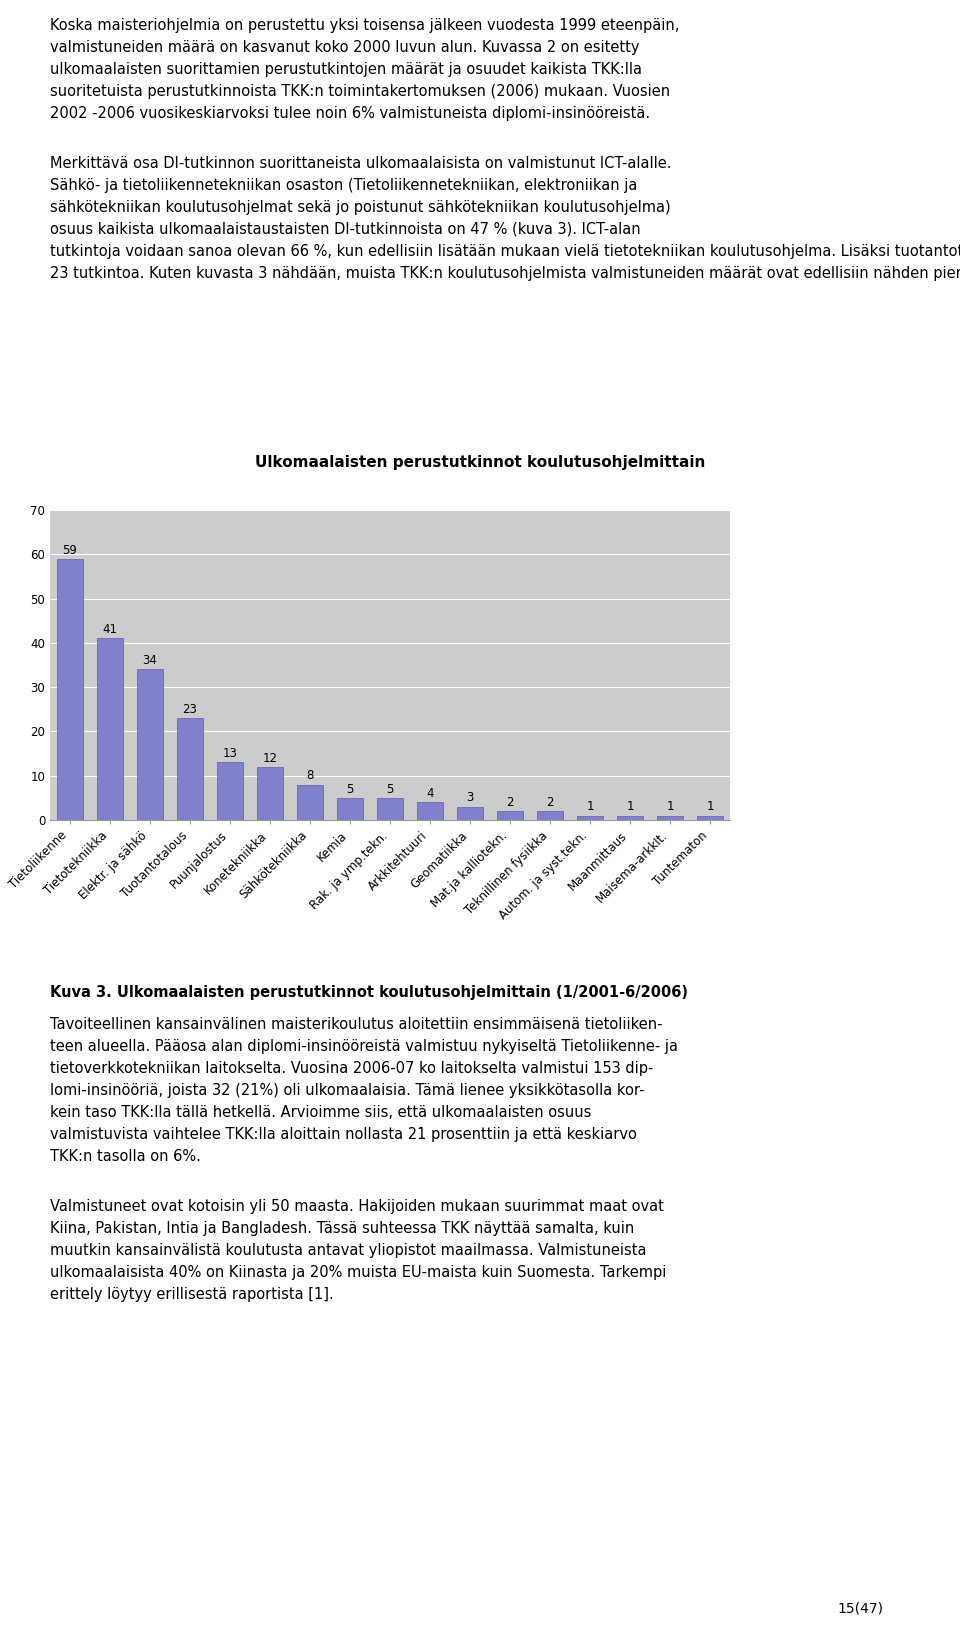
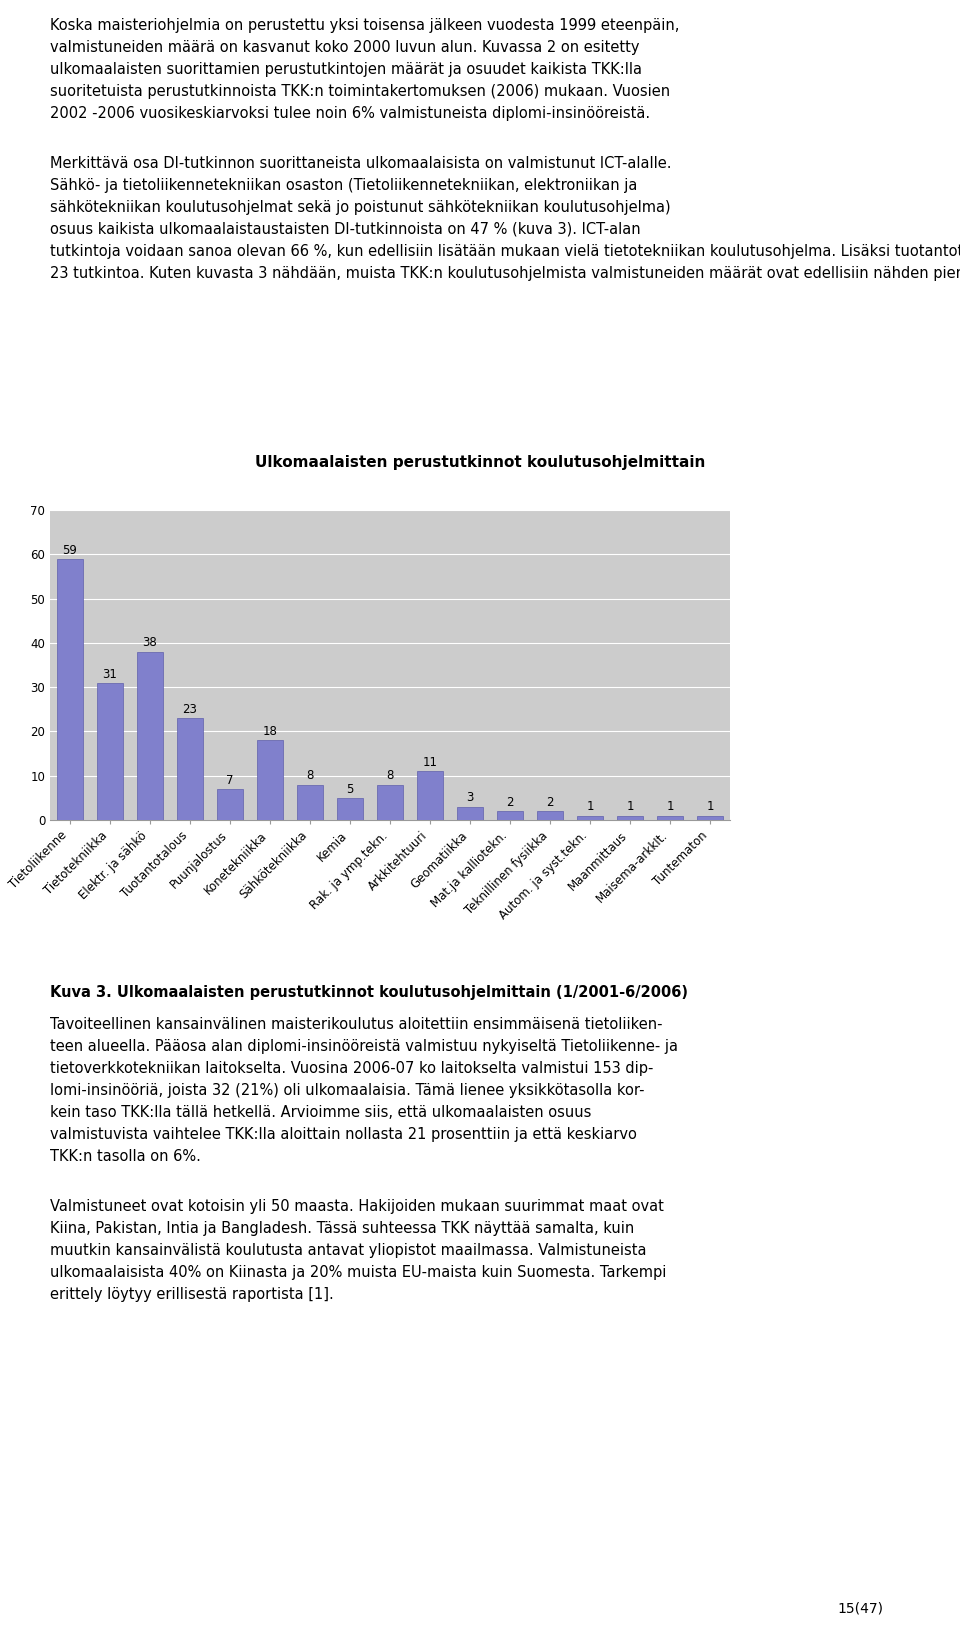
Tietotekniikka: 41 -> 31
Elektr. ja sähkö: 34 -> 38
Puunjalostus: 13 -> 7
Konetekniikka: 12 -> 18
Rak. ja ymp.tekn.: 5 -> 8
Arkkitehtuuri: 4 -> 11
